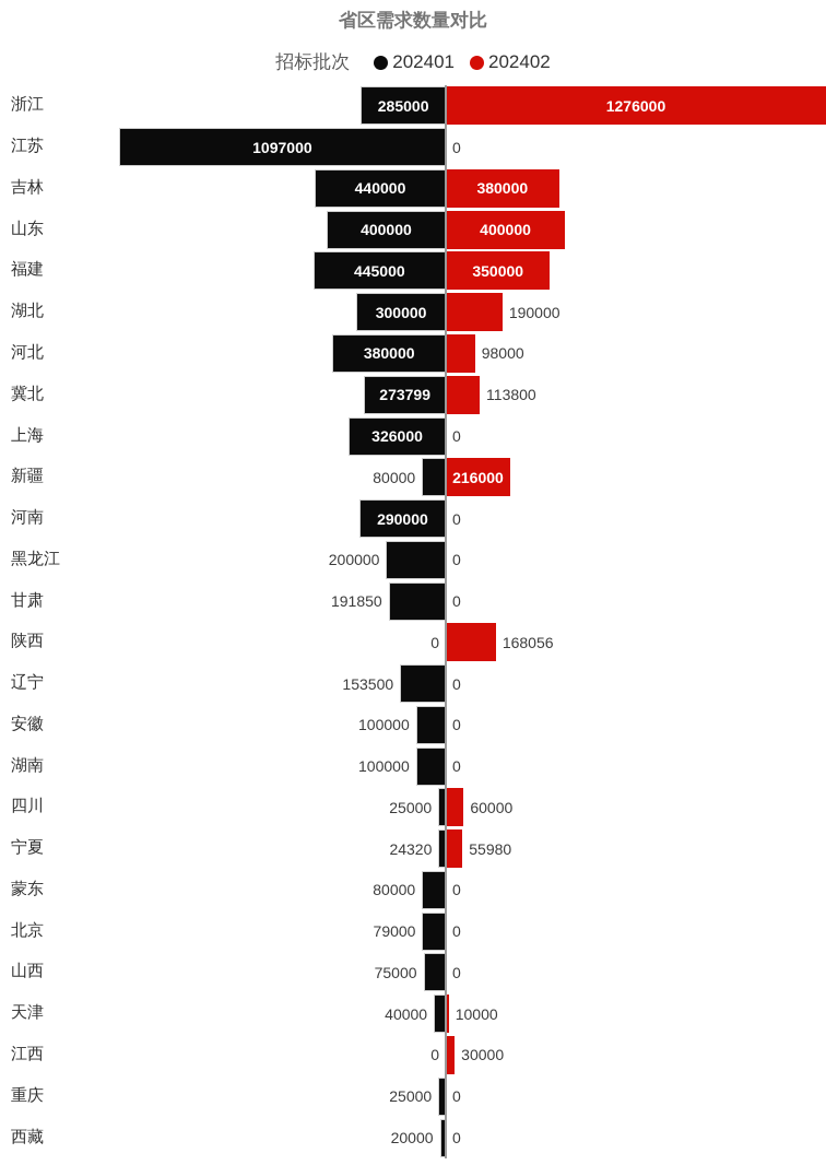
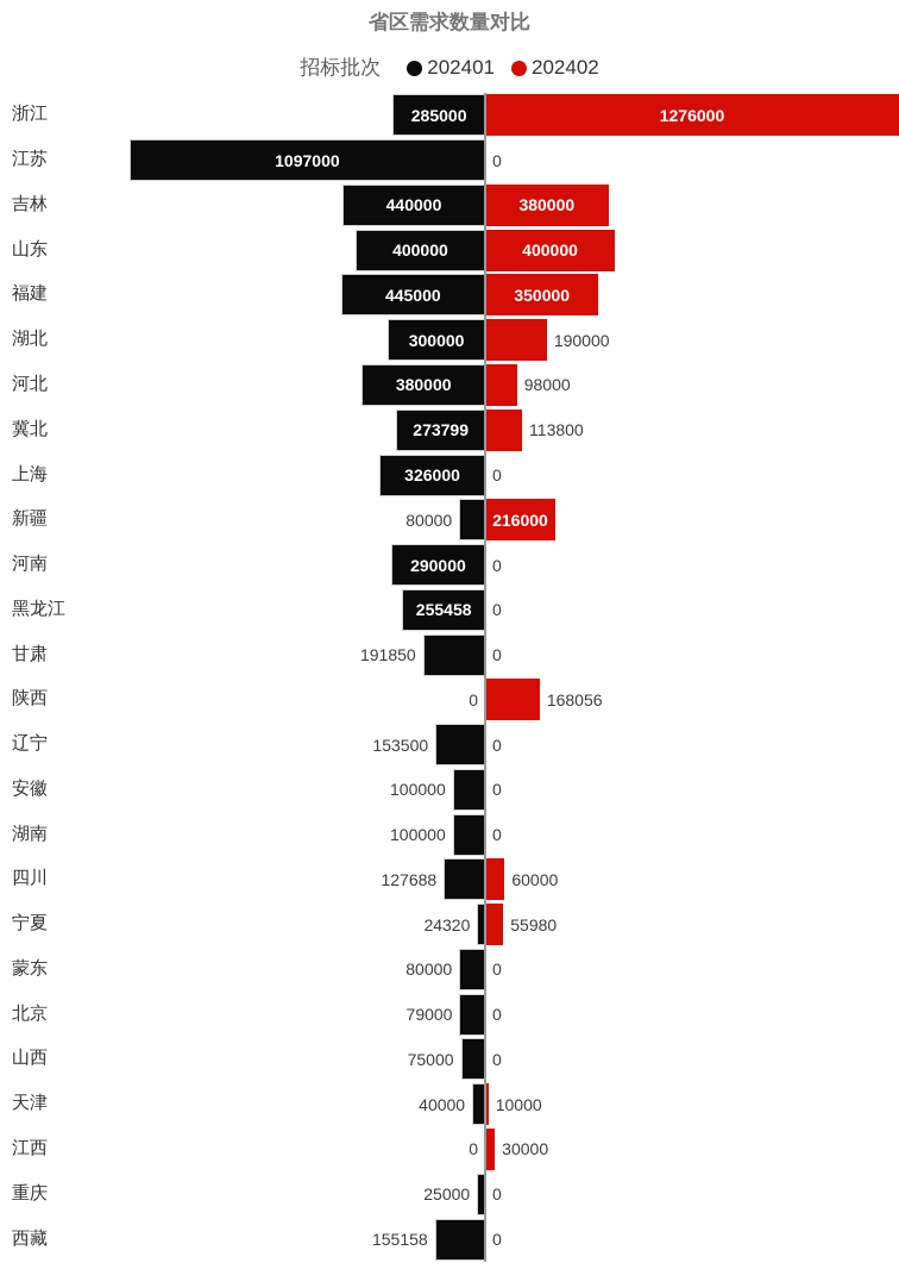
202401/黑龙江: 200000 -> 255458
202401/四川: 25000 -> 127688
202401/西藏: 20000 -> 155158
